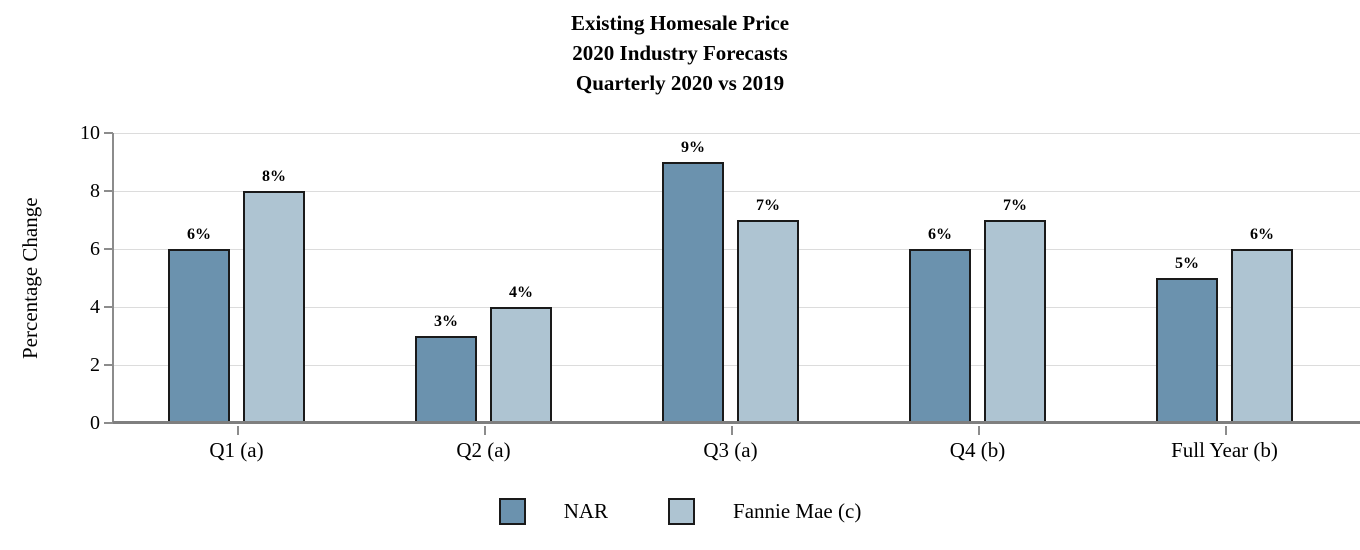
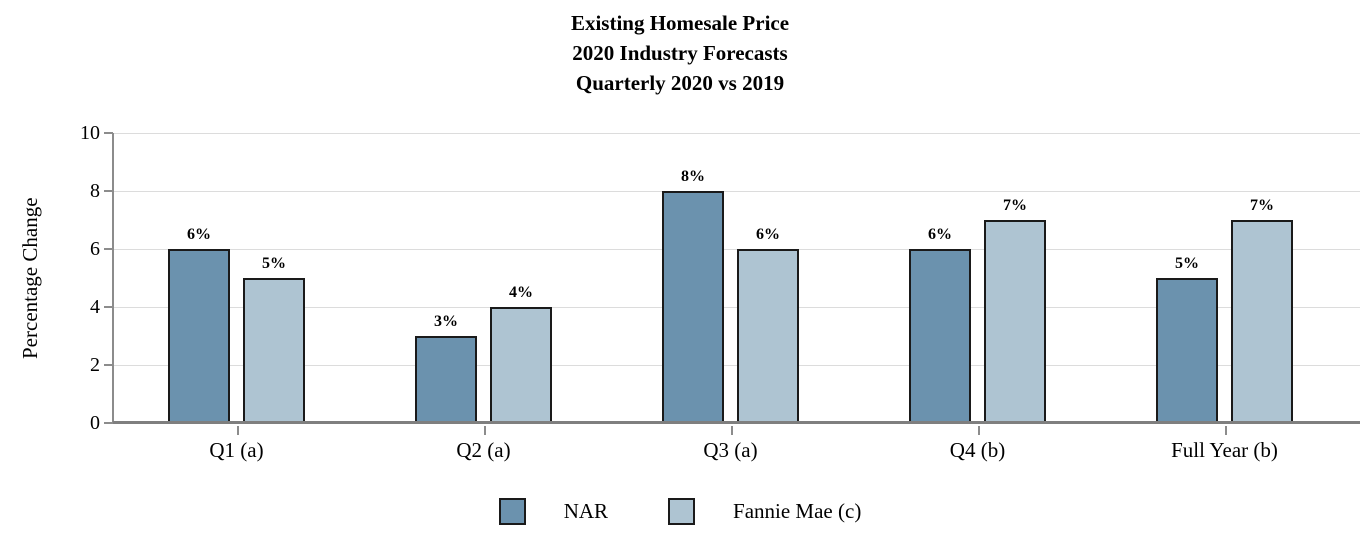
Fannie Mae (c)/Q1 (a): 8% -> 5%
NAR/Q3 (a): 9% -> 8%
Fannie Mae (c)/Q3 (a): 7% -> 6%
Fannie Mae (c)/Full Year (b): 6% -> 7%
